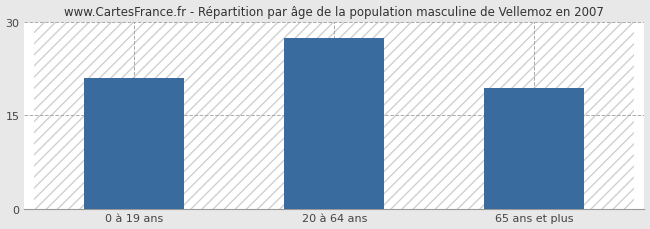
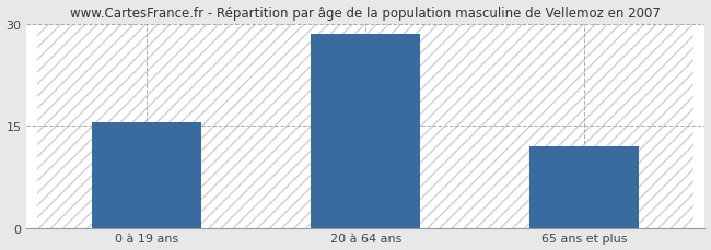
0 à 19 ans: 21.0 -> 15.5
20 à 64 ans: 27.4 -> 28.5
65 ans et plus: 19.4 -> 12.0
